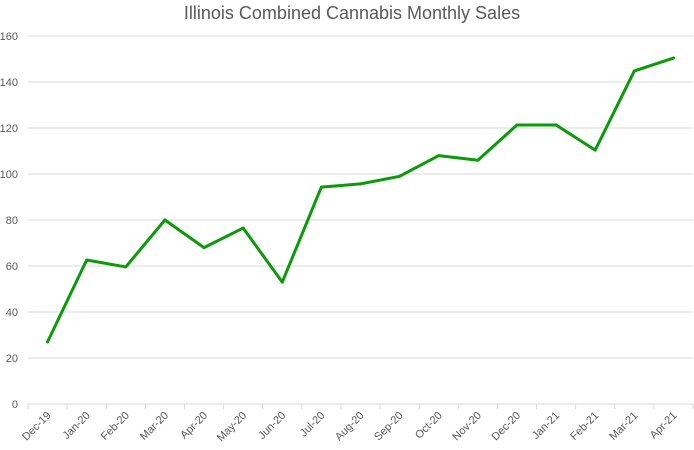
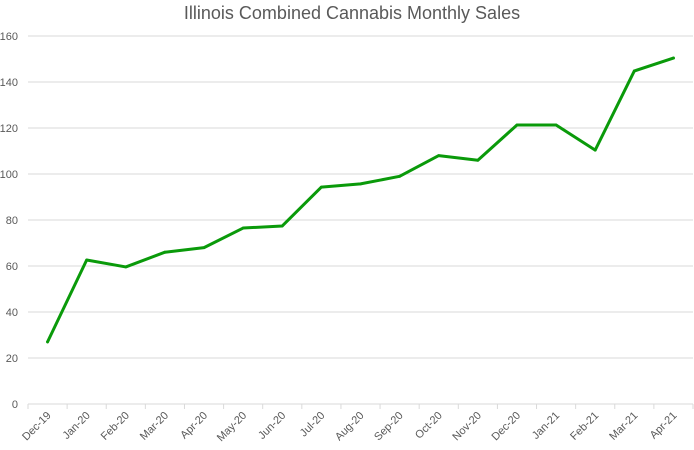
Mar-20: 80 -> 66
Jun-20: 53 -> 77
